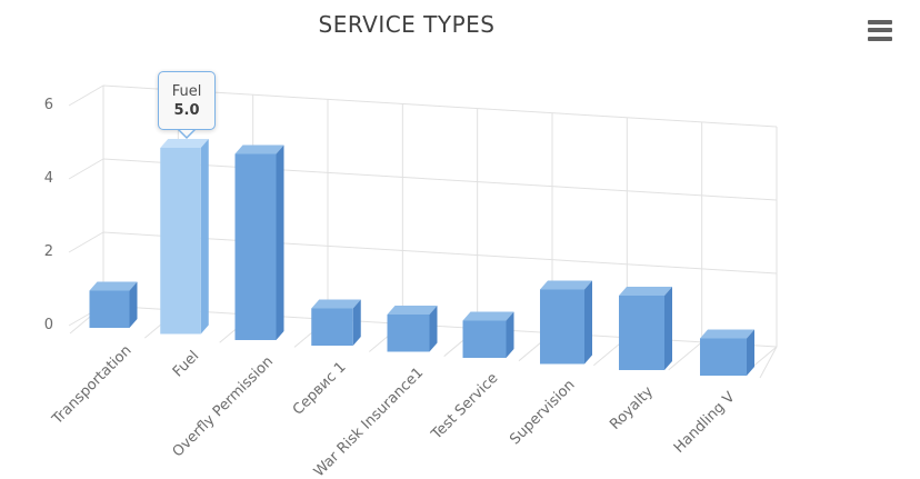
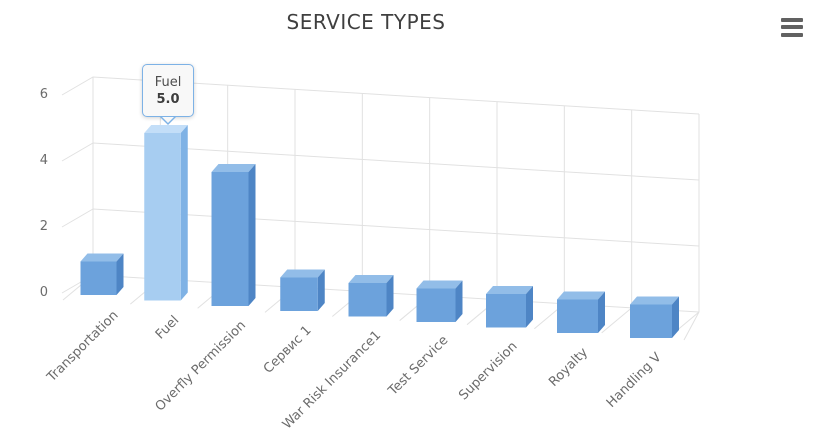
Overfly Permission: 5 -> 4
Supervision: 2 -> 1
Royalty: 2 -> 1
